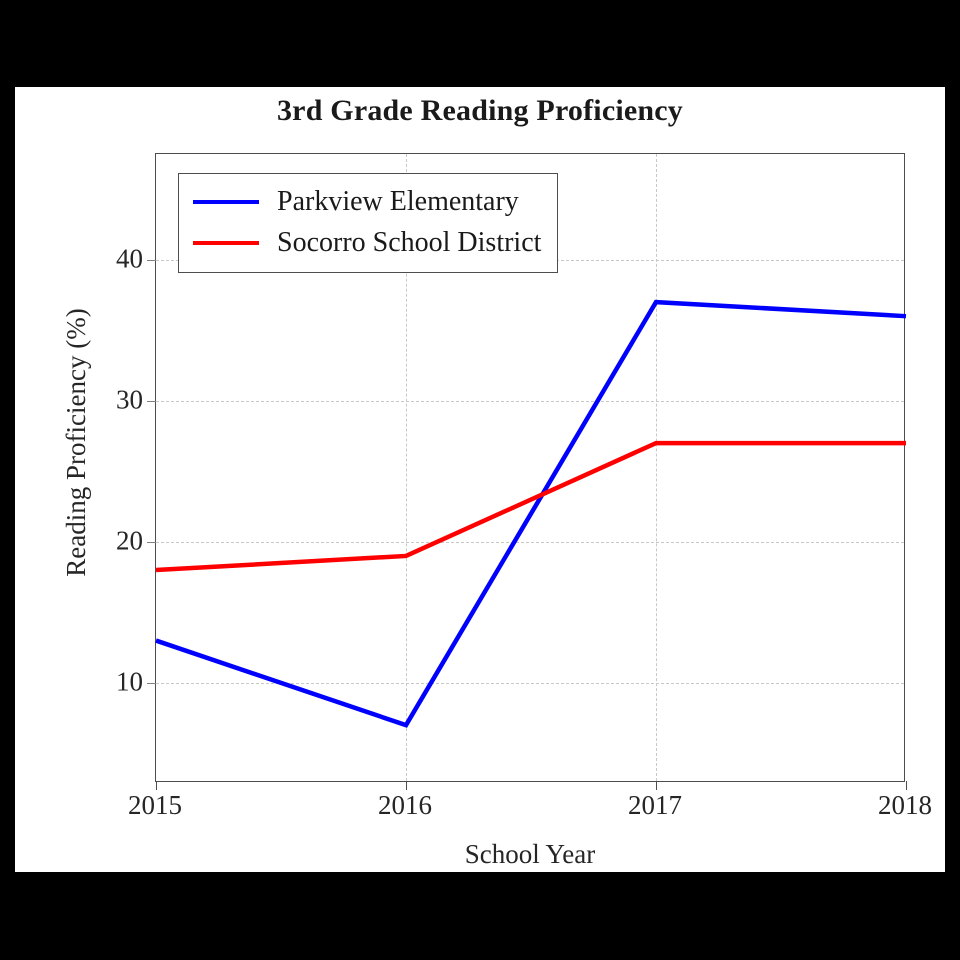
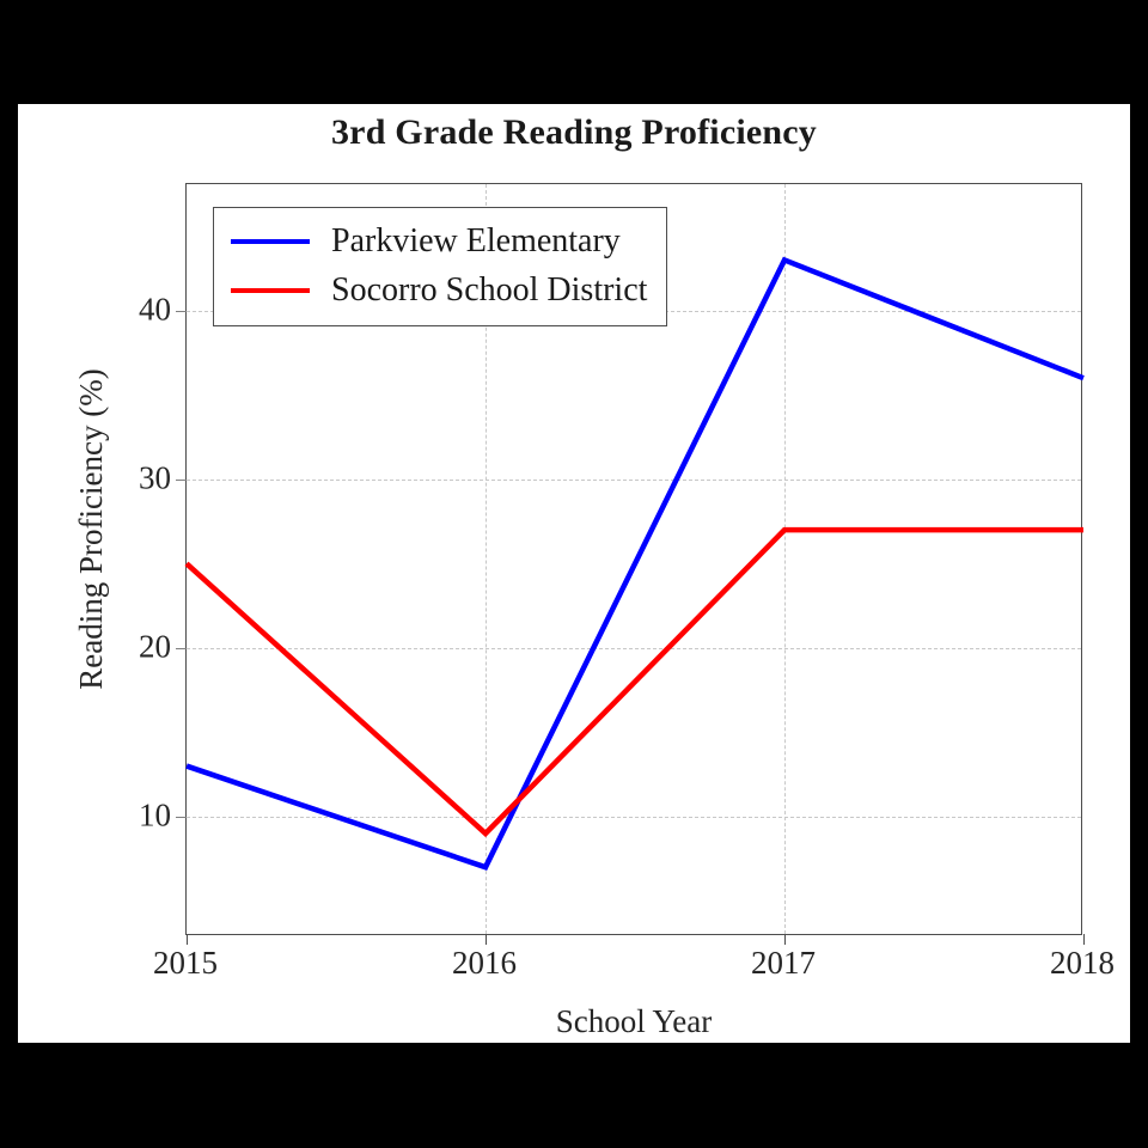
Socorro School District/2015: 18 -> 25
Socorro School District/2016: 19 -> 9
Parkview Elementary/2017: 37 -> 43
